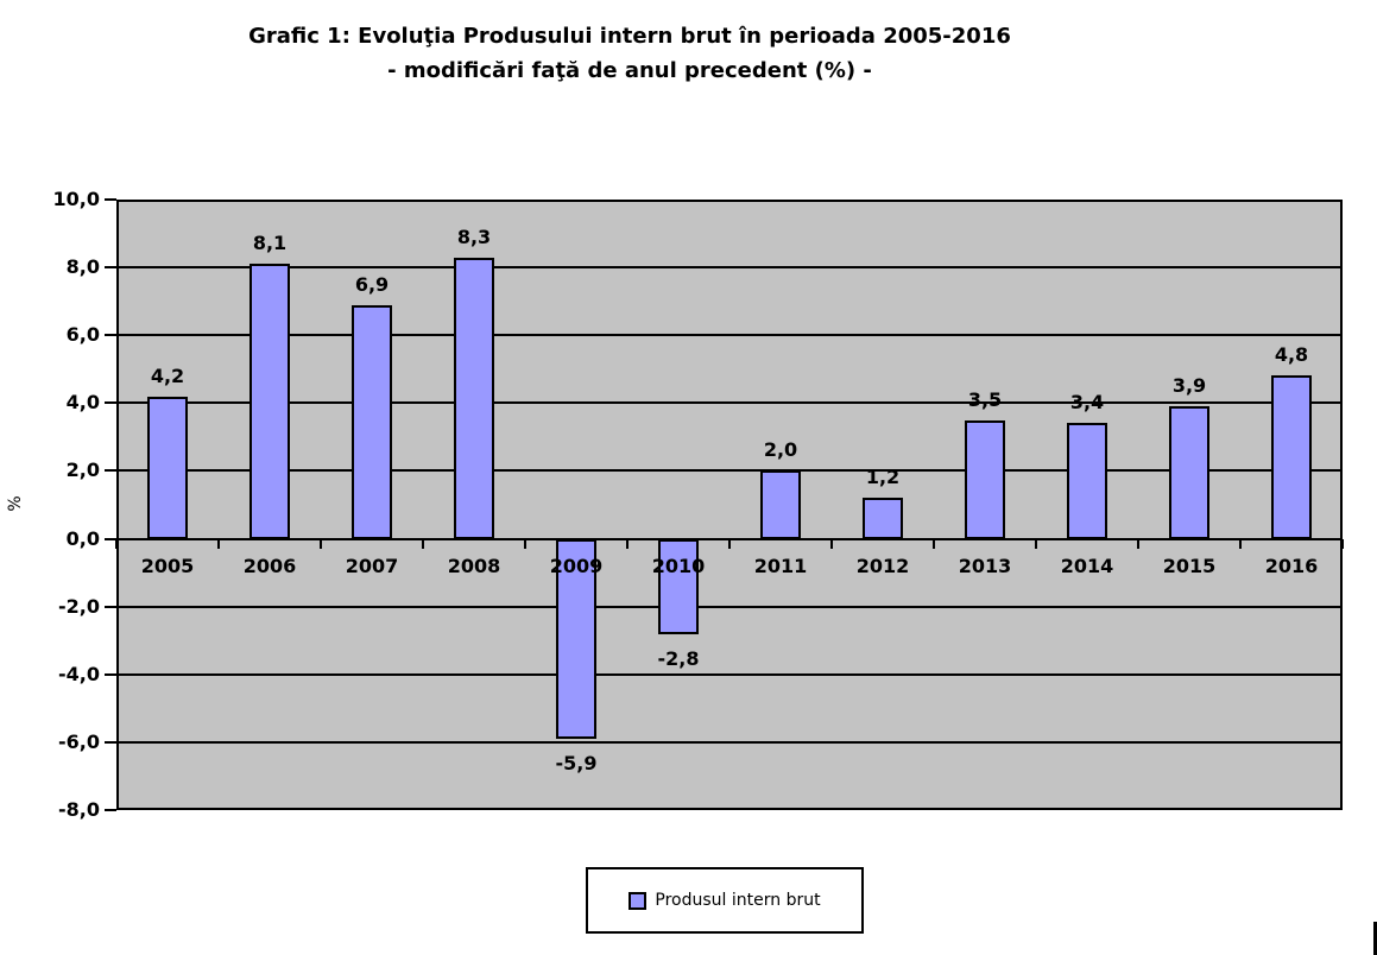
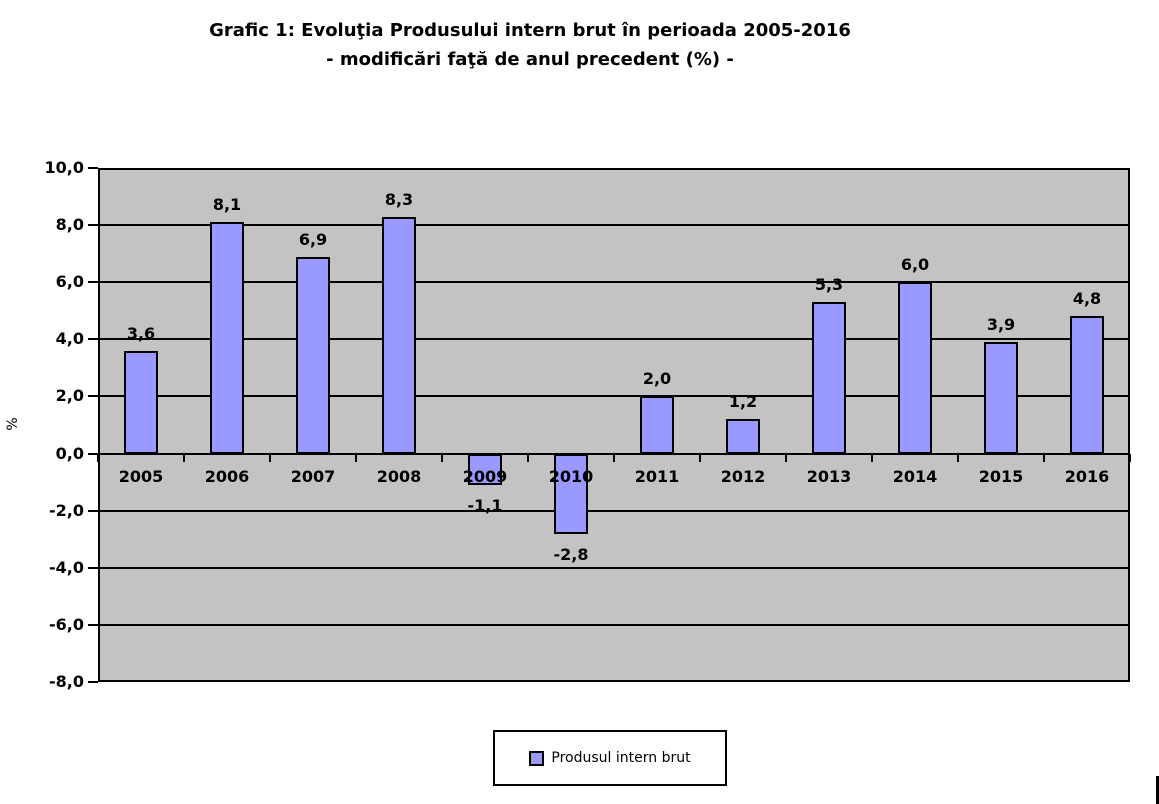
2005: 4,2 -> 3,6
2009: -5,9 -> -1,1
2013: 3,5 -> 5,3
2014: 3,4 -> 6,0
